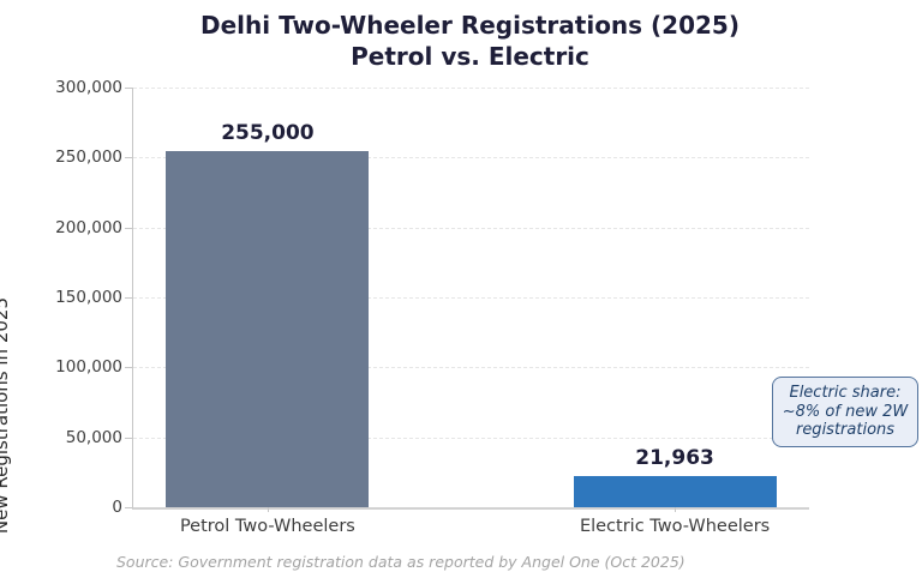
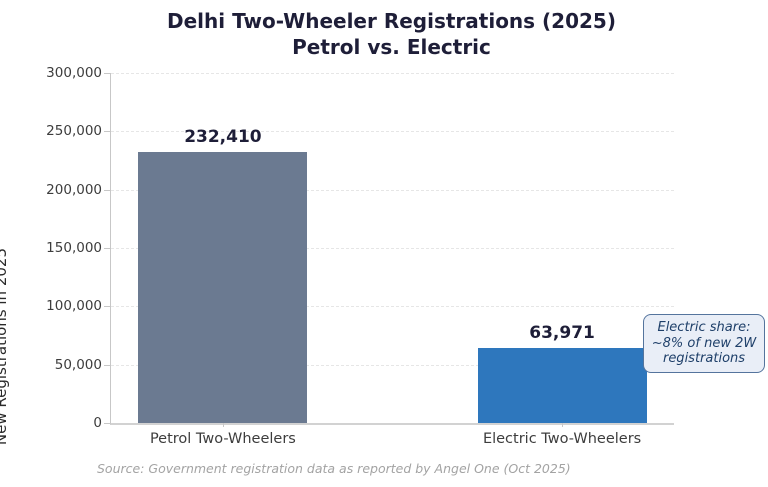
Petrol Two-Wheelers: 255,000 -> 232,410
Electric Two-Wheelers: 21,963 -> 63,971
